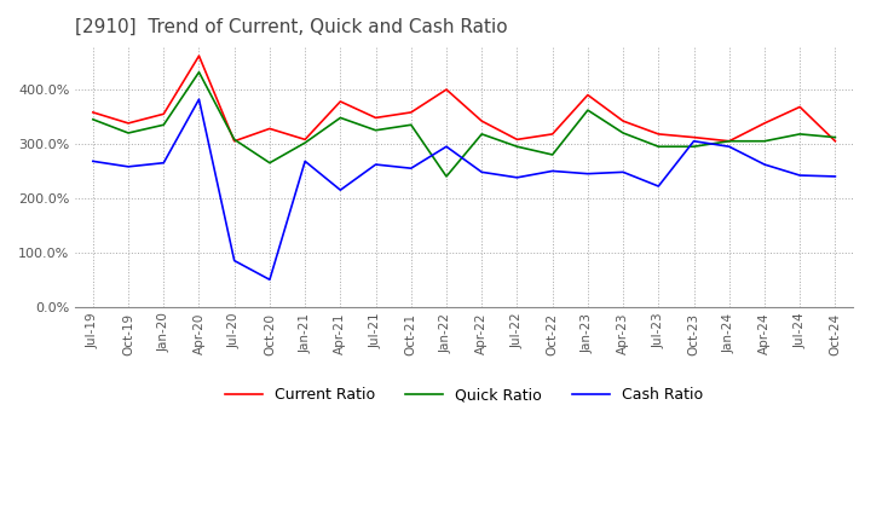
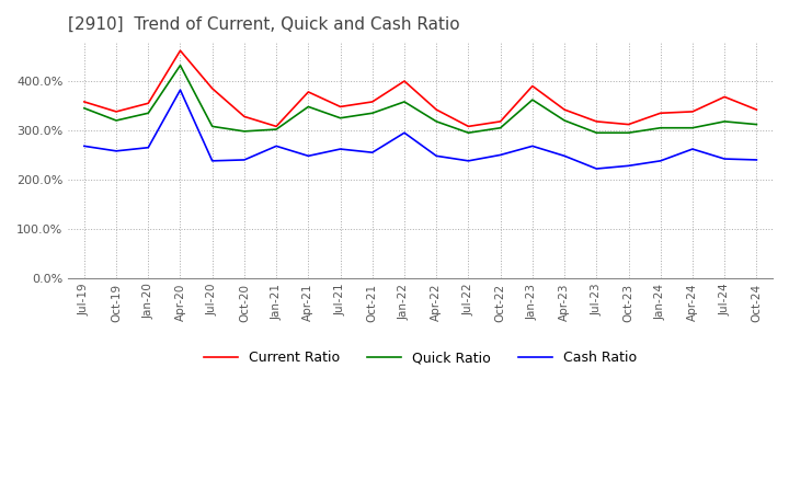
Current Ratio/Jul-20: 305% -> 385%
Cash Ratio/Jul-20: 85% -> 238%
Quick Ratio/Oct-20: 265% -> 298%
Cash Ratio/Oct-20: 50% -> 240%
Cash Ratio/Apr-21: 215% -> 248%
Quick Ratio/Jan-22: 240% -> 358%
Quick Ratio/Oct-22: 280% -> 305%
Cash Ratio/Jan-23: 245% -> 268%
Cash Ratio/Oct-23: 305% -> 228%
Current Ratio/Jan-24: 305% -> 335%
Cash Ratio/Jan-24: 295% -> 238%
Current Ratio/Oct-24: 305% -> 342%
